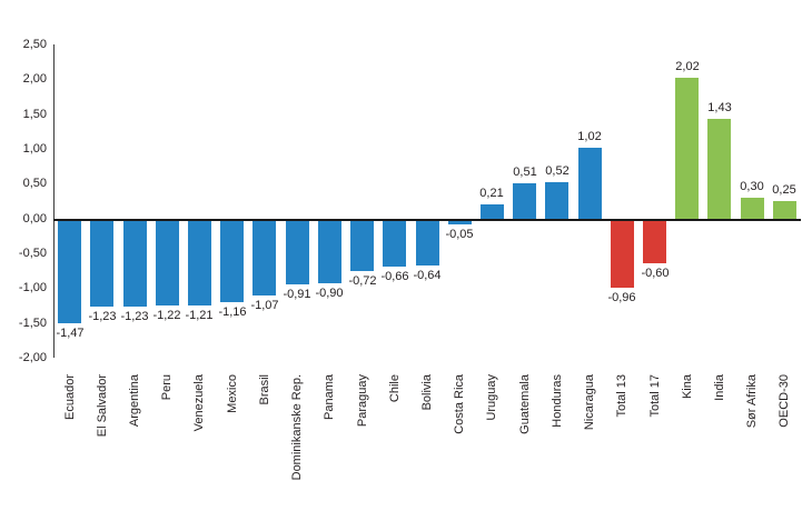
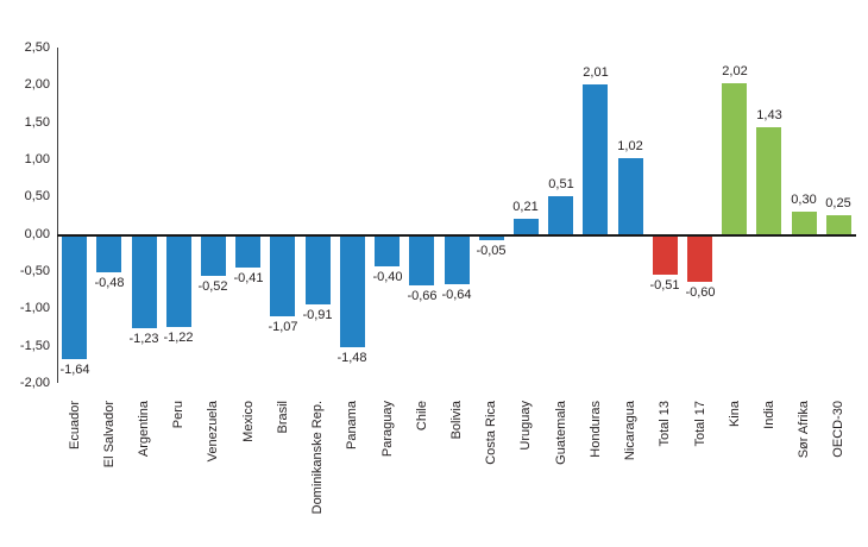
Ecuador: -1,47 -> -1,64
El Salvador: -1,23 -> -0,48
Venezuela: -1,21 -> -0,52
Mexico: -1,16 -> -0,41
Panama: -0,90 -> -1,48
Paraguay: -0,72 -> -0,40
Honduras: 0,52 -> 2,01
Total 13: -0,96 -> -0,51
